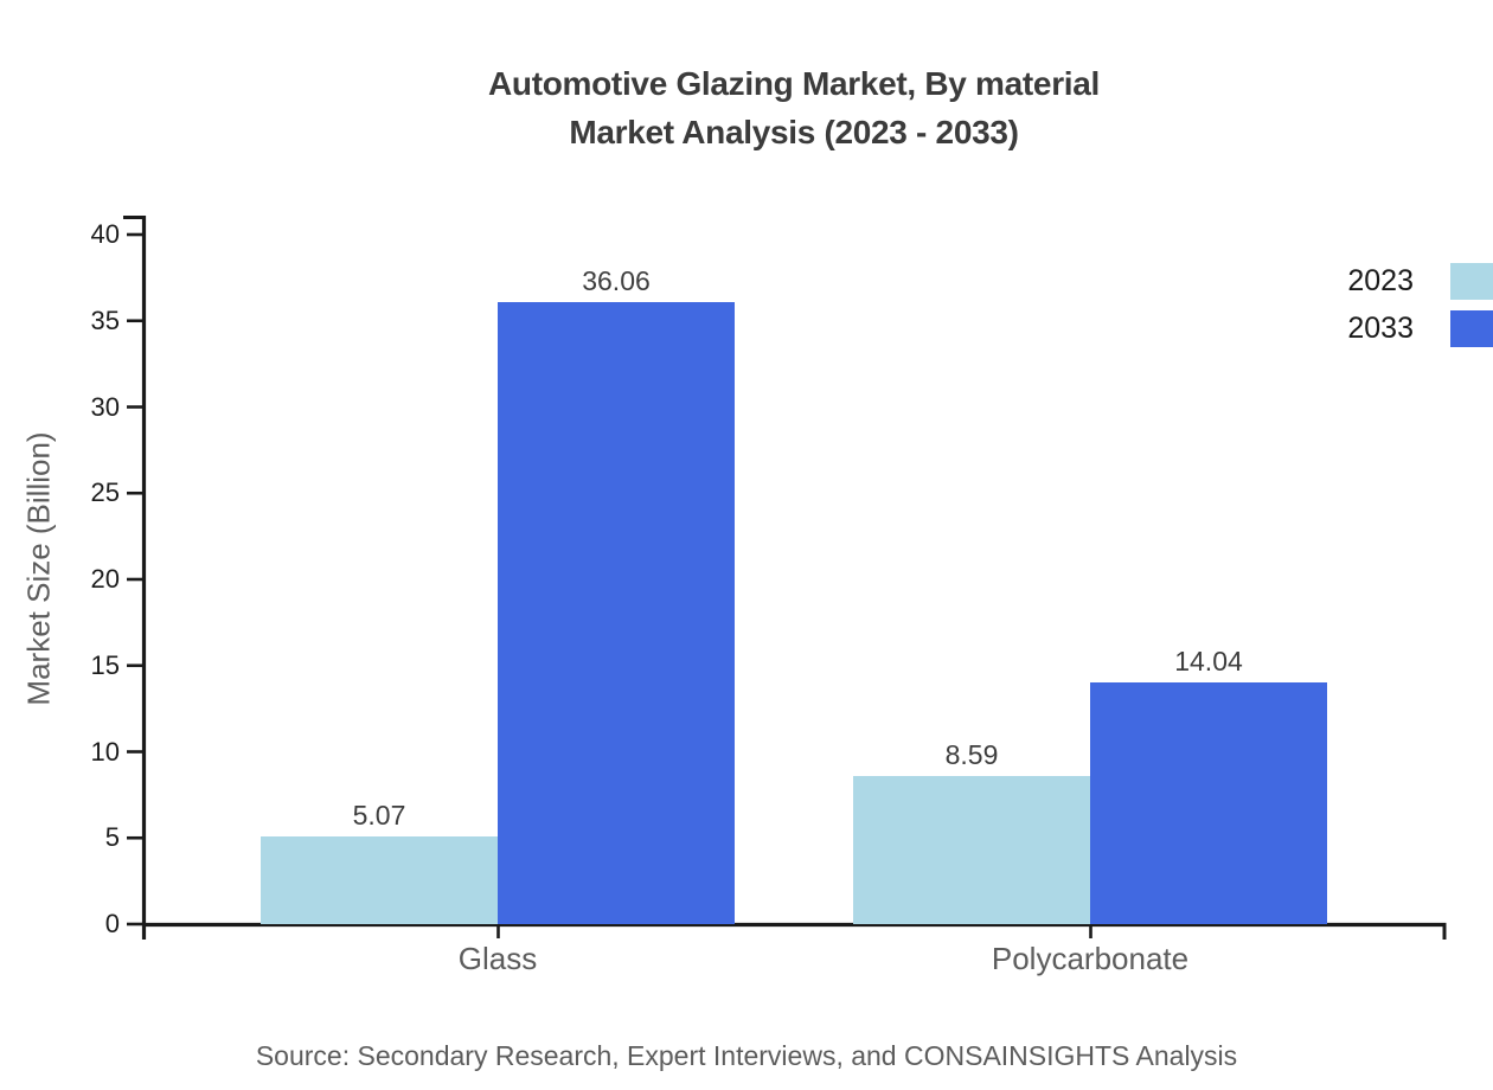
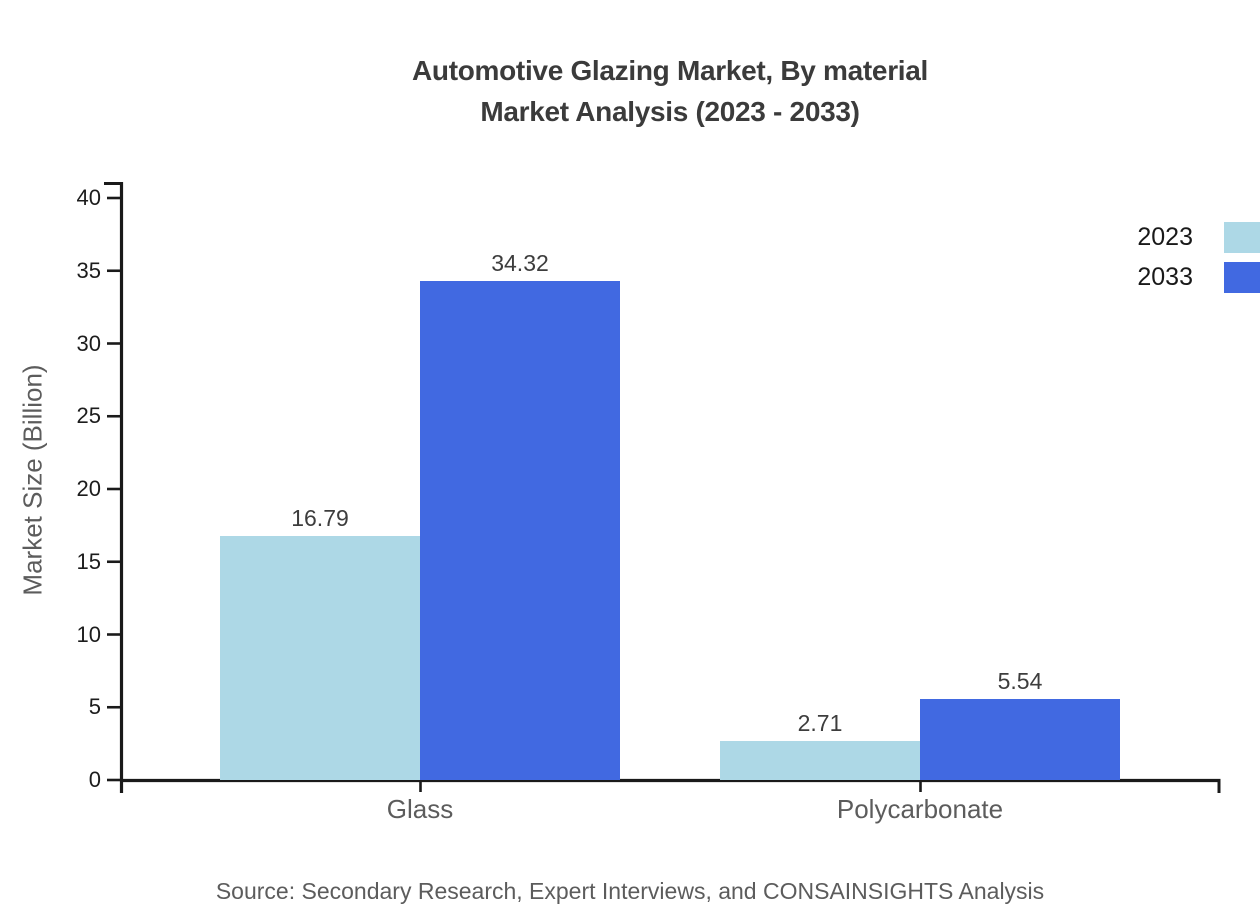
2023/Glass: 5.07 -> 16.79
2033/Glass: 36.06 -> 34.32
2023/Polycarbonate: 8.59 -> 2.71
2033/Polycarbonate: 14.04 -> 5.54
